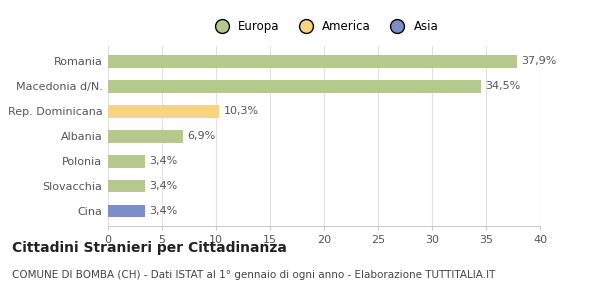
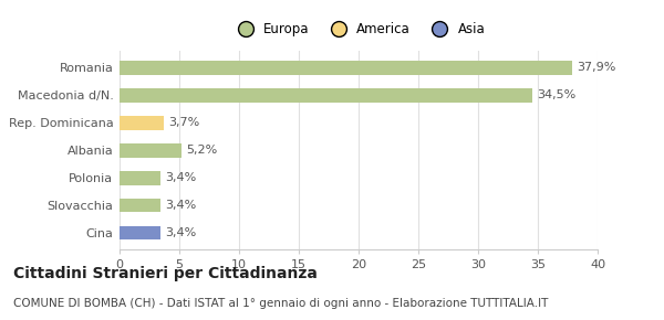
Rep. Dominicana: 10,3% -> 3,7%
Albania: 6,9% -> 5,2%
